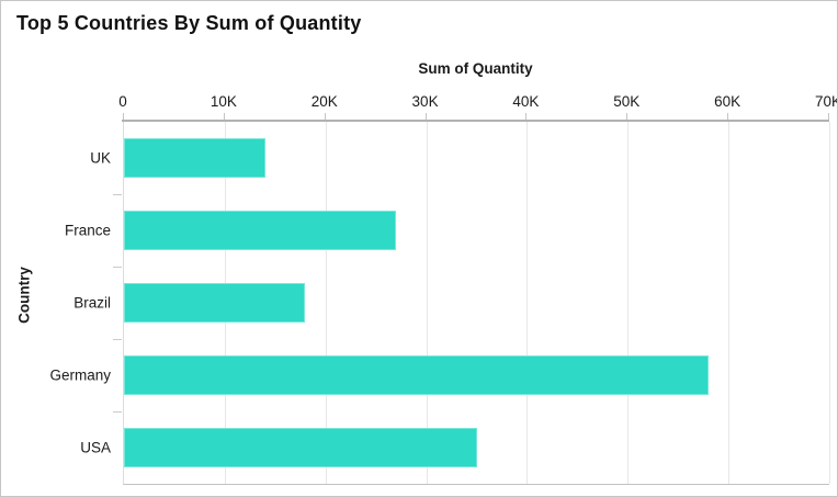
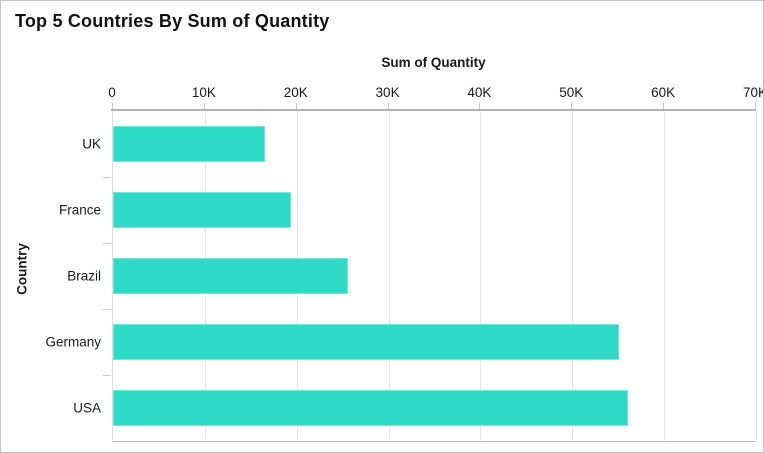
UK: 14K -> 16K
France: 27K -> 19K
Brazil: 18K -> 26K
Germany: 58K -> 55K
USA: 35K -> 56K
